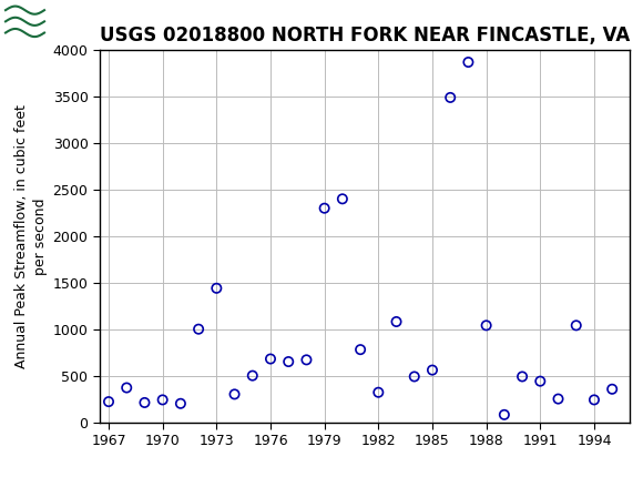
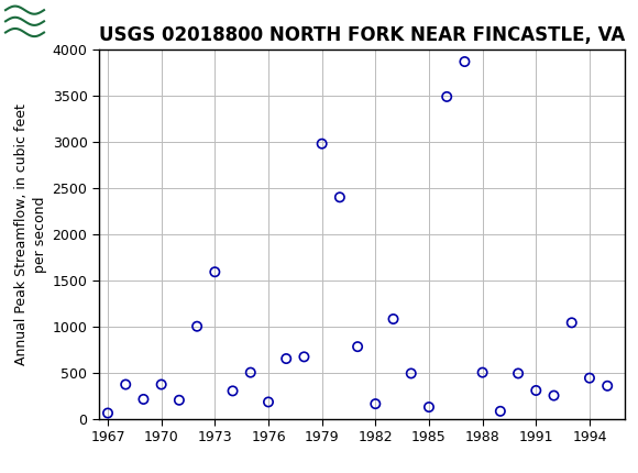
USGS 02018800 NORTH FORK NEAR FINCASTLE, VA/1967: 220 -> 60
USGS 02018800 NORTH FORK NEAR FINCASTLE, VA/1970: 240 -> 370
USGS 02018800 NORTH FORK NEAR FINCASTLE, VA/1973: 1440 -> 1590
USGS 02018800 NORTH FORK NEAR FINCASTLE, VA/1976: 680 -> 180
USGS 02018800 NORTH FORK NEAR FINCASTLE, VA/1979: 2300 -> 2980
USGS 02018800 NORTH FORK NEAR FINCASTLE, VA/1982: 320 -> 160
USGS 02018800 NORTH FORK NEAR FINCASTLE, VA/1985: 560 -> 120
USGS 02018800 NORTH FORK NEAR FINCASTLE, VA/1988: 1040 -> 500
USGS 02018800 NORTH FORK NEAR FINCASTLE, VA/1991: 440 -> 300
USGS 02018800 NORTH FORK NEAR FINCASTLE, VA/1994: 240 -> 440
